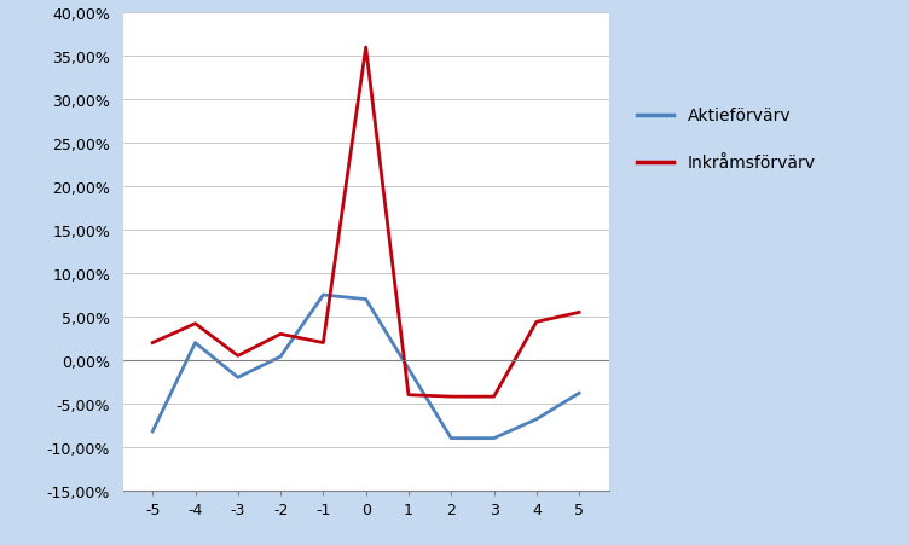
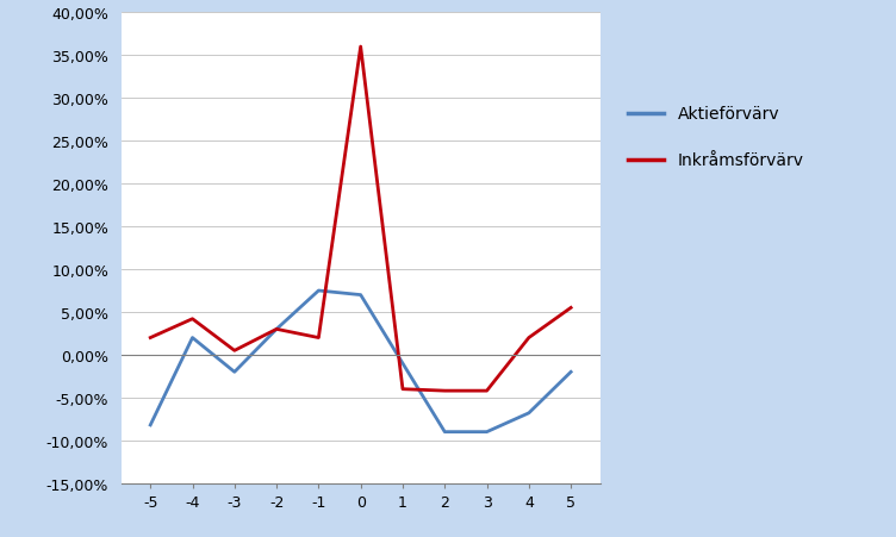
Aktieförvärv/-2: 0,4% -> 3,0%
Inkråmsförvärv/4: 4,4% -> 2,0%
Aktieförvärv/5: -3,8% -> -2,0%
